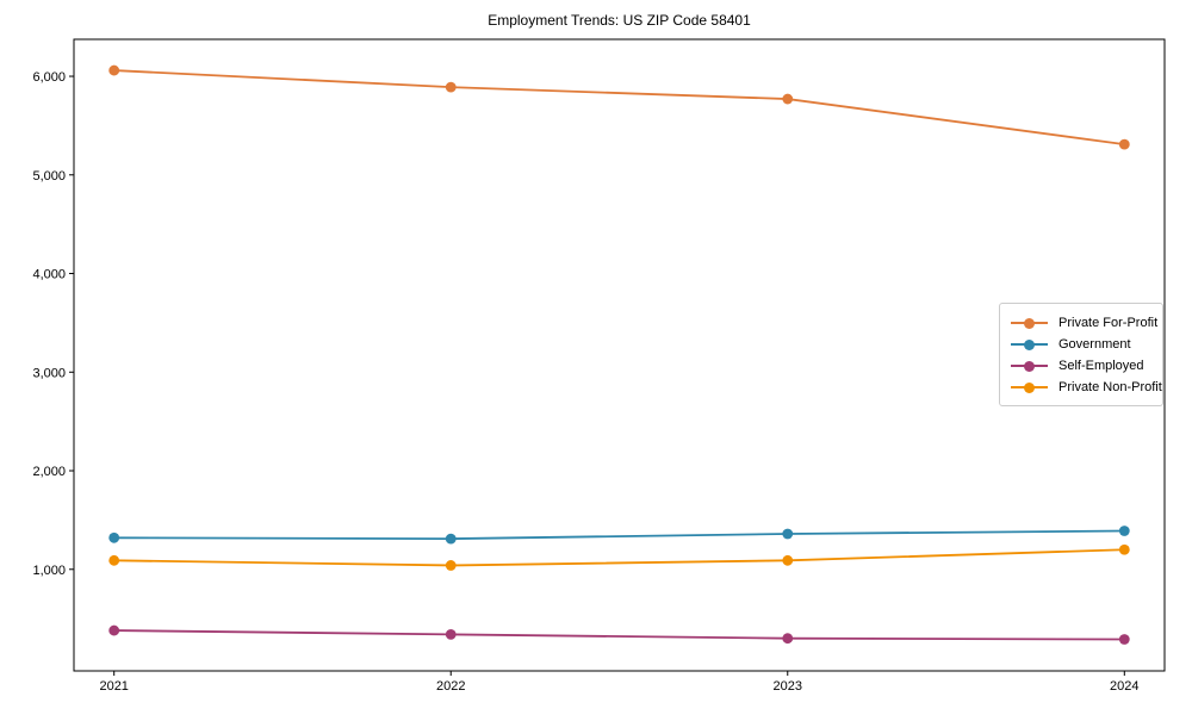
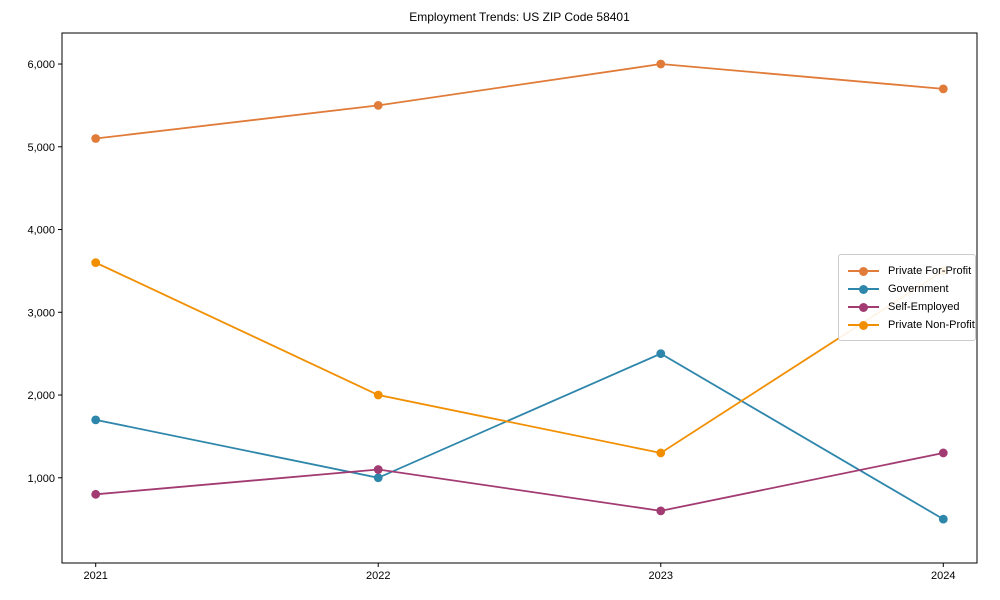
Private For-Profit/2021: 6100 -> 5100
Government/2021: 1300 -> 1700
Self-Employed/2021: 400 -> 800
Private Non-Profit/2021: 1100 -> 3600
Private For-Profit/2022: 5900 -> 5500
Government/2022: 1300 -> 1000
Self-Employed/2022: 300 -> 1100
Private Non-Profit/2022: 1000 -> 2000
Private For-Profit/2023: 5800 -> 6000
Government/2023: 1400 -> 2500
Self-Employed/2023: 300 -> 600
Private Non-Profit/2023: 1100 -> 1300
Private For-Profit/2024: 5300 -> 5700
Government/2024: 1400 -> 500
Self-Employed/2024: 300 -> 1300
Private Non-Profit/2024: 1200 -> 3500
